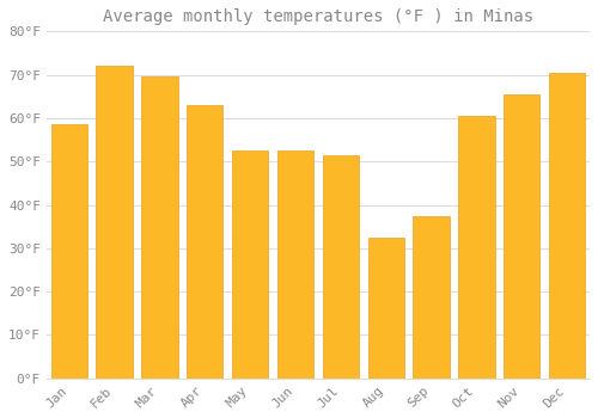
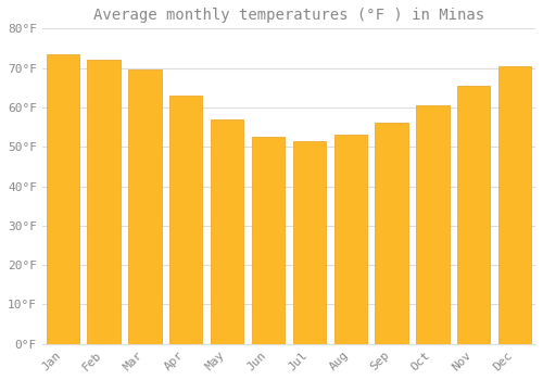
Jan: 58.5°F -> 73.5°F
May: 52.5°F -> 57.0°F
Aug: 32.5°F -> 53.0°F
Sep: 37.5°F -> 56.0°F
